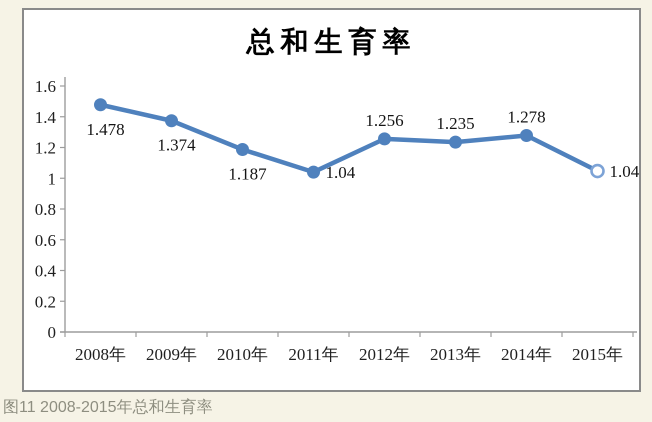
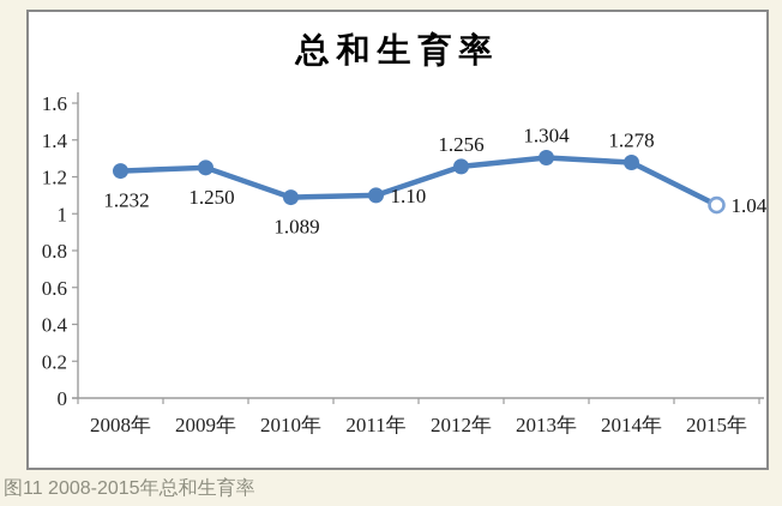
2008年: 1.478 -> 1.232
2009年: 1.374 -> 1.250
2010年: 1.187 -> 1.089
2011年: 1.04 -> 1.10
2013年: 1.235 -> 1.304
